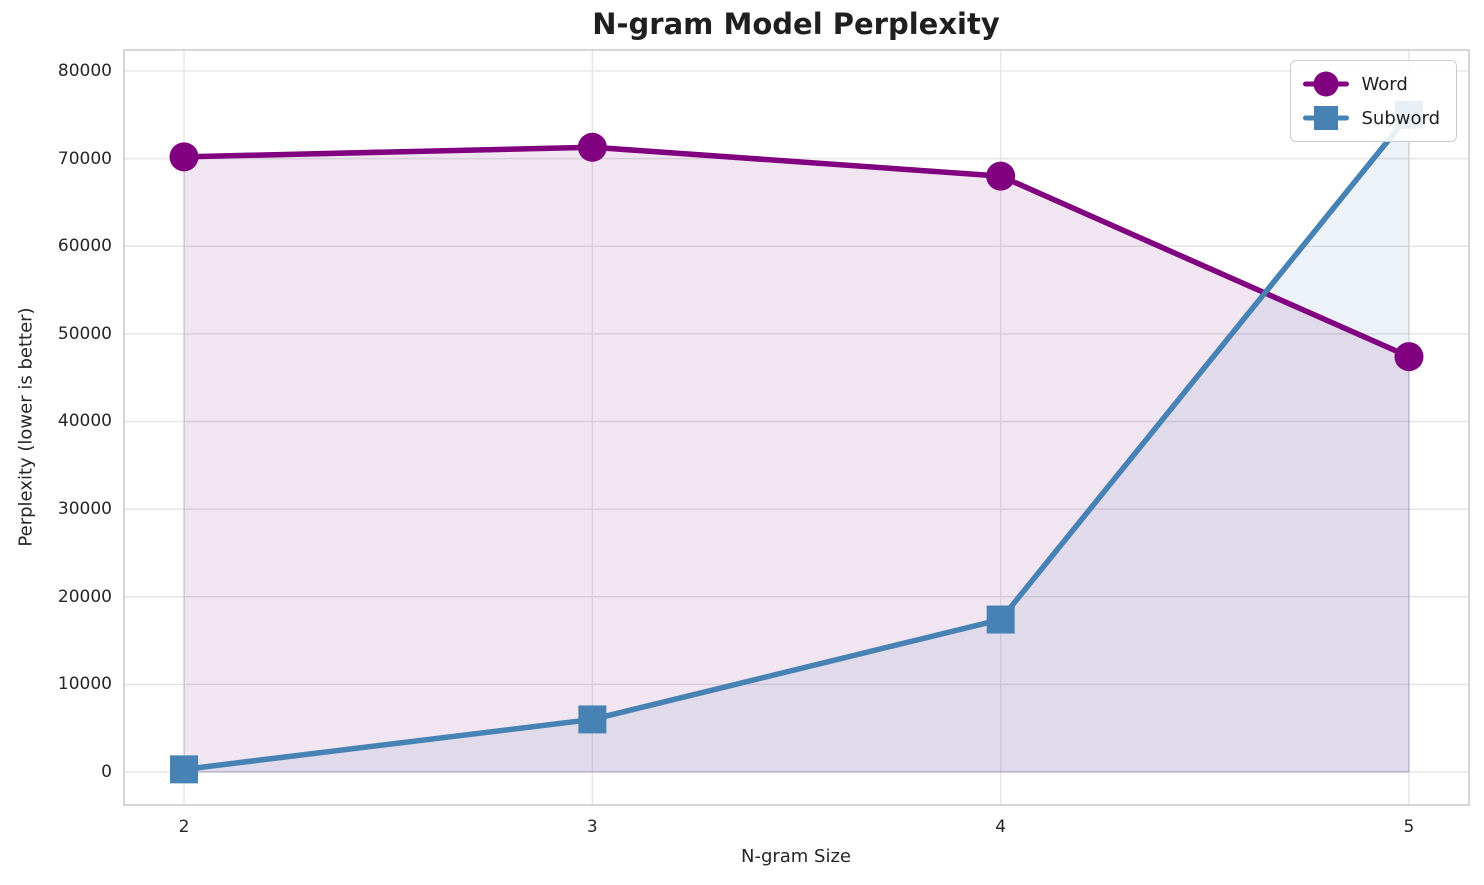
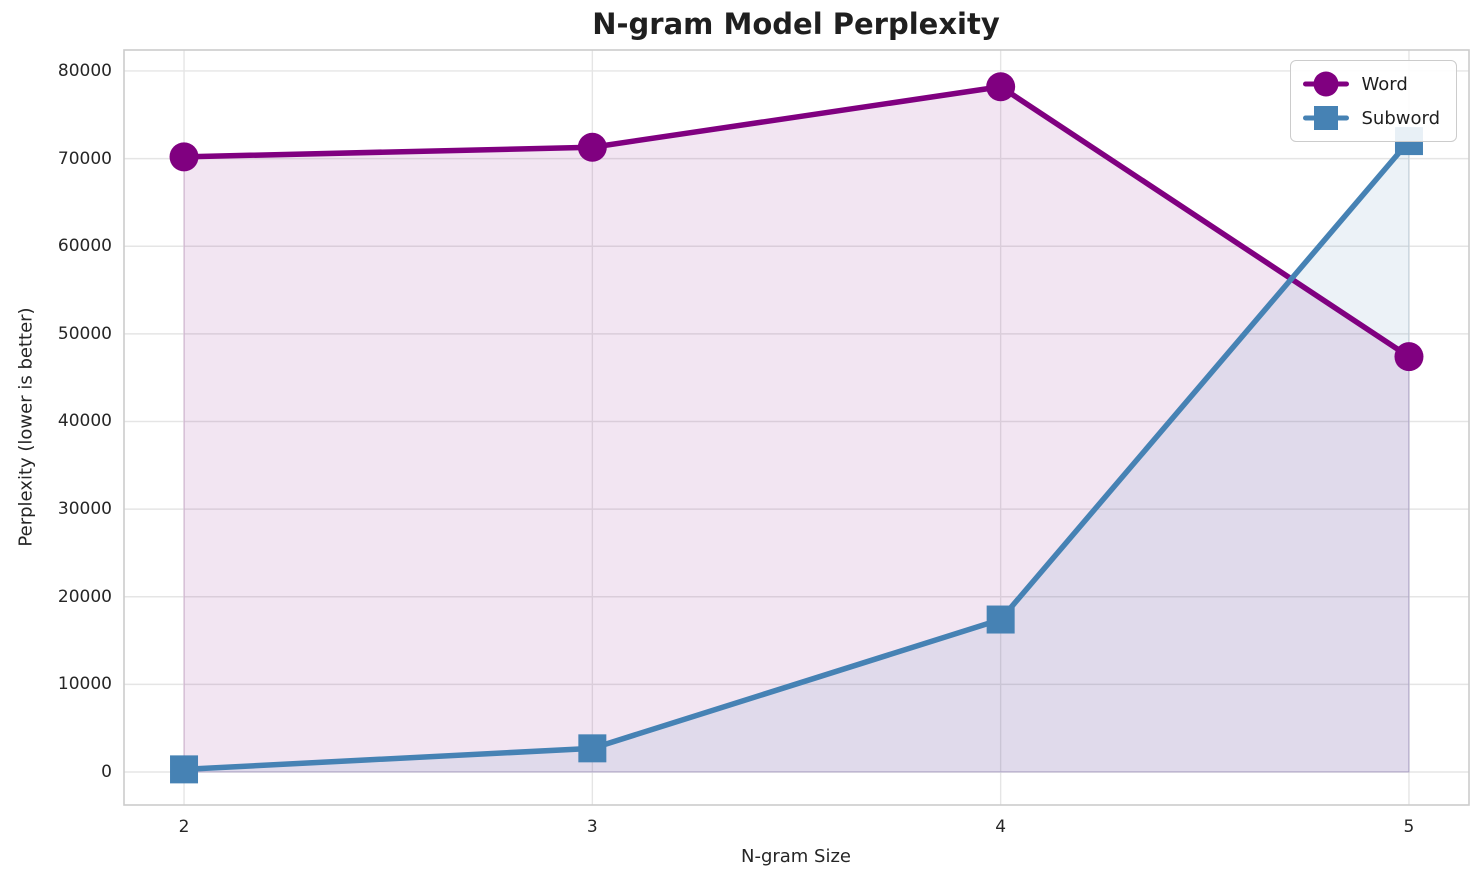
Subword/3: 6000 -> 3000
Word/4: 68000 -> 78000
Subword/5: 75000 -> 72000
